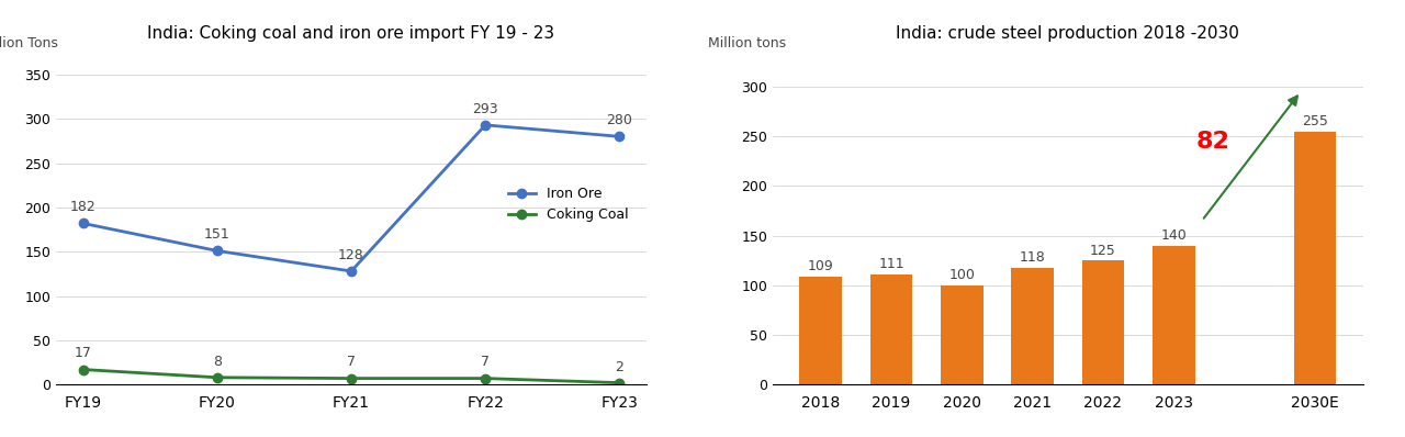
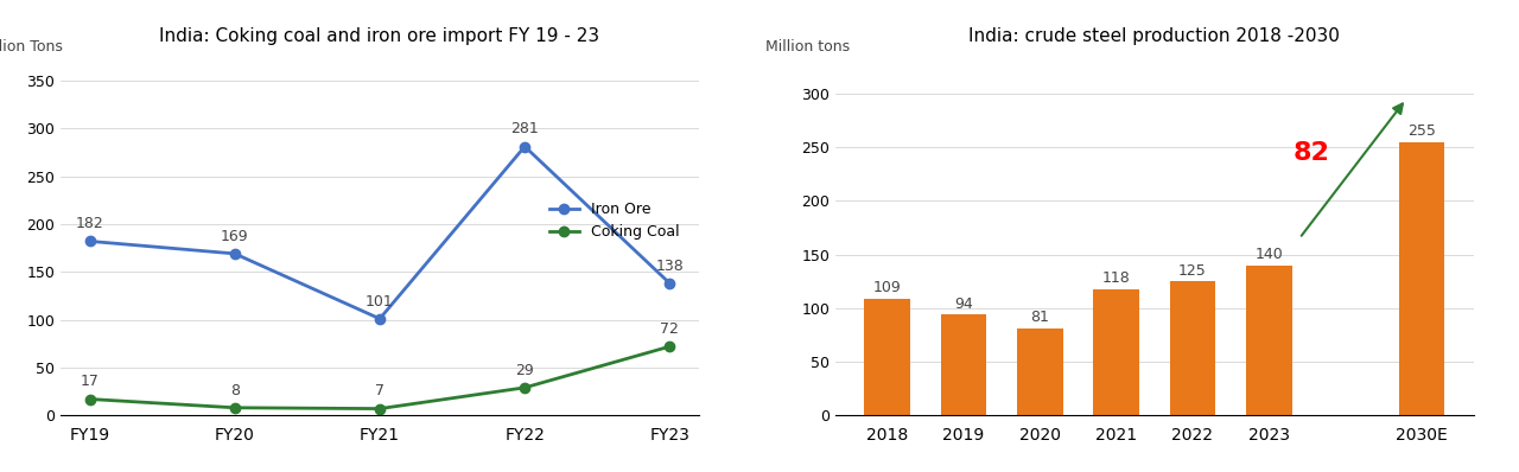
India: Coking coal and iron ore import FY 19 - 23/Iron Ore/FY20: 151 -> 169
India: Coking coal and iron ore import FY 19 - 23/Iron Ore/FY21: 128 -> 101
India: Coking coal and iron ore import FY 19 - 23/Iron Ore/FY22: 293 -> 281
India: Coking coal and iron ore import FY 19 - 23/Coking Coal/FY22: 7 -> 29
India: Coking coal and iron ore import FY 19 - 23/Iron Ore/FY23: 280 -> 138
India: Coking coal and iron ore import FY 19 - 23/Coking Coal/FY23: 2 -> 72
India: crude steel production 2018 -2030/2019: 111 -> 94
India: crude steel production 2018 -2030/2020: 100 -> 81
